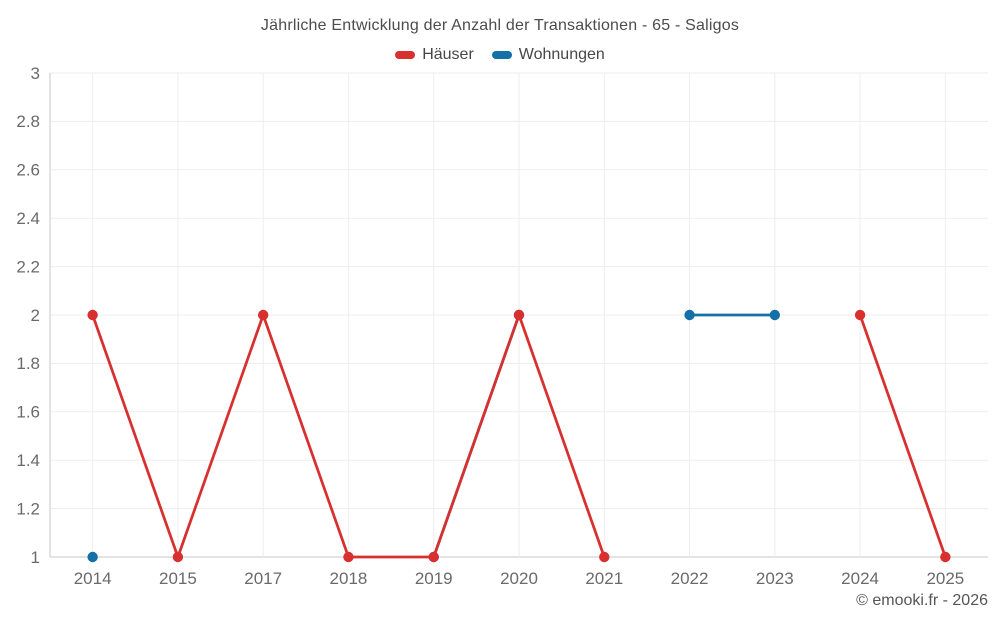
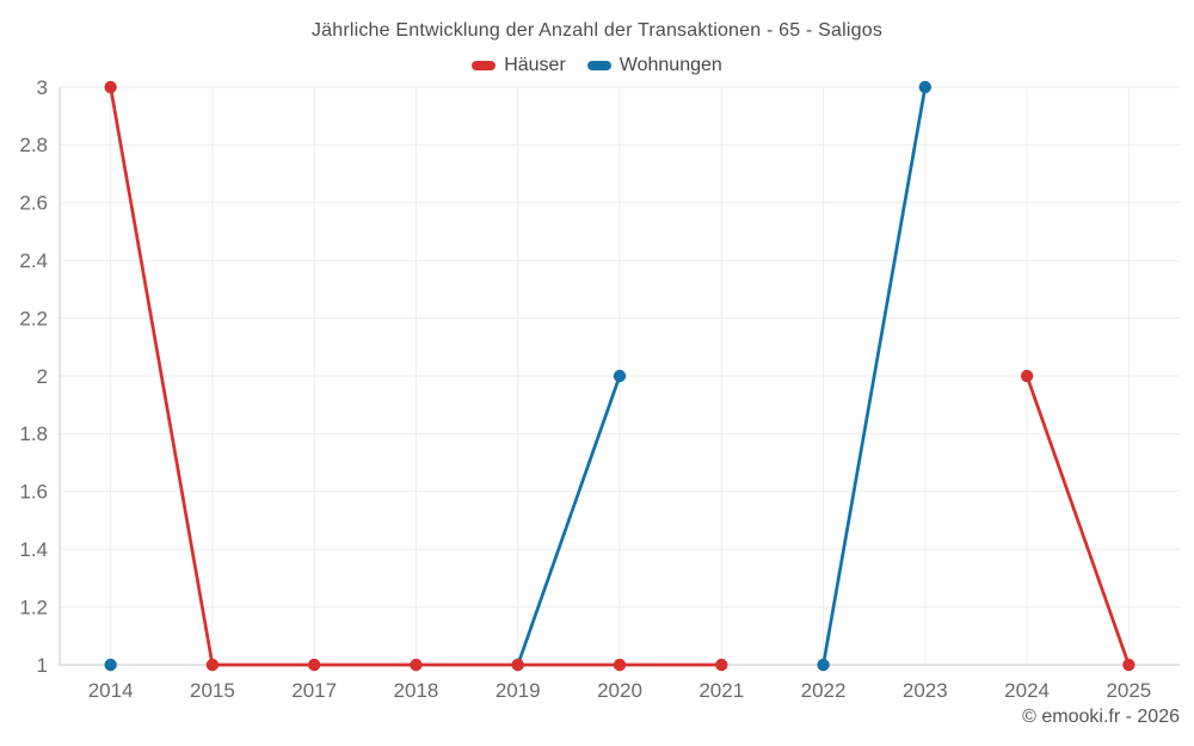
Häuser/2014: 2 -> 3
Häuser/2017: 2 -> 1
Häuser/2020: 2 -> 1
Wohnungen/2022: 2 -> 1
Wohnungen/2023: 2 -> 3
